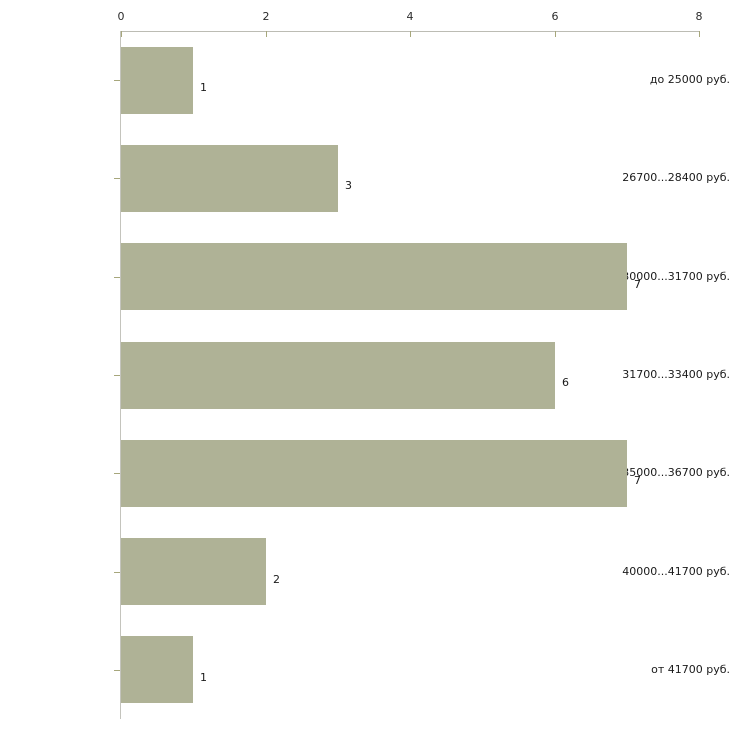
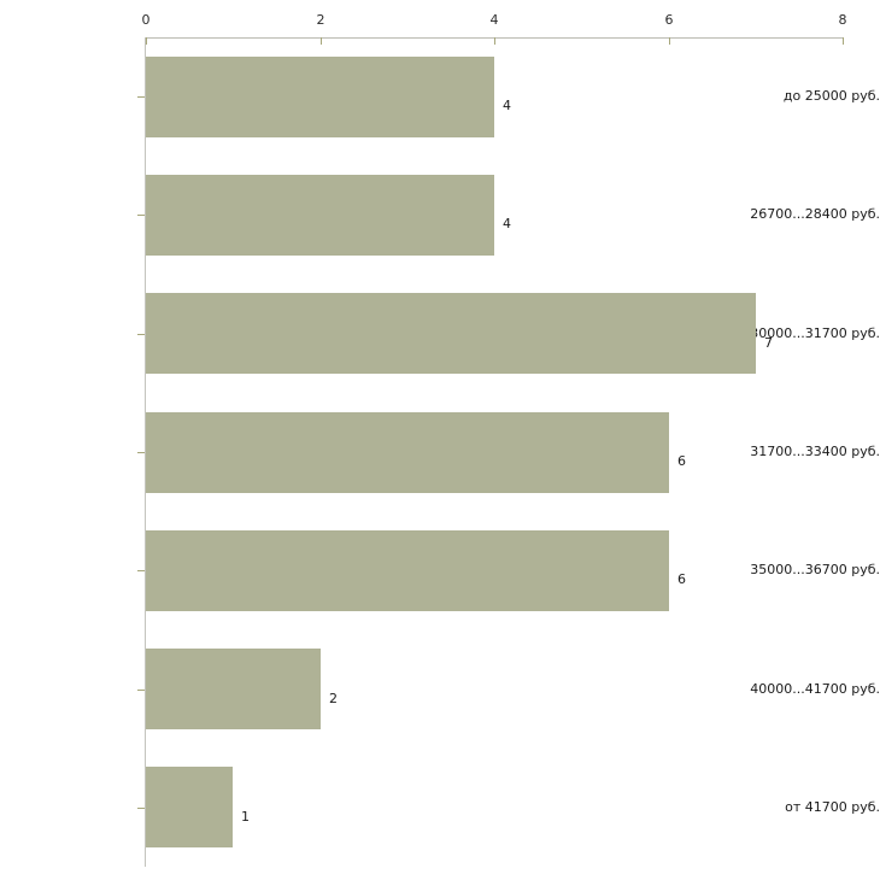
до 25000 руб.: 1 -> 4
26700...28400 руб.: 3 -> 4
35000...36700 руб.: 7 -> 6
